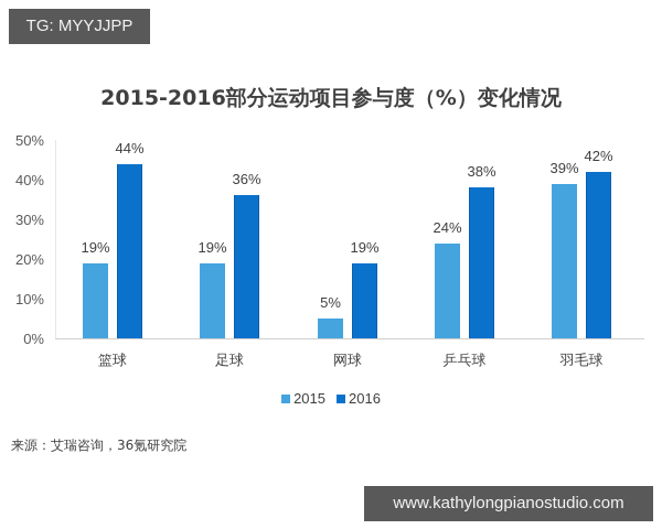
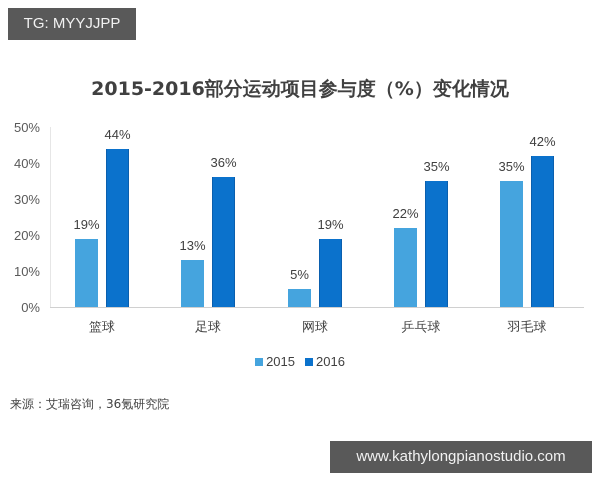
2015/足球: 19% -> 13%
2015/乒乓球: 24% -> 22%
2016/乒乓球: 38% -> 35%
2015/羽毛球: 39% -> 35%
